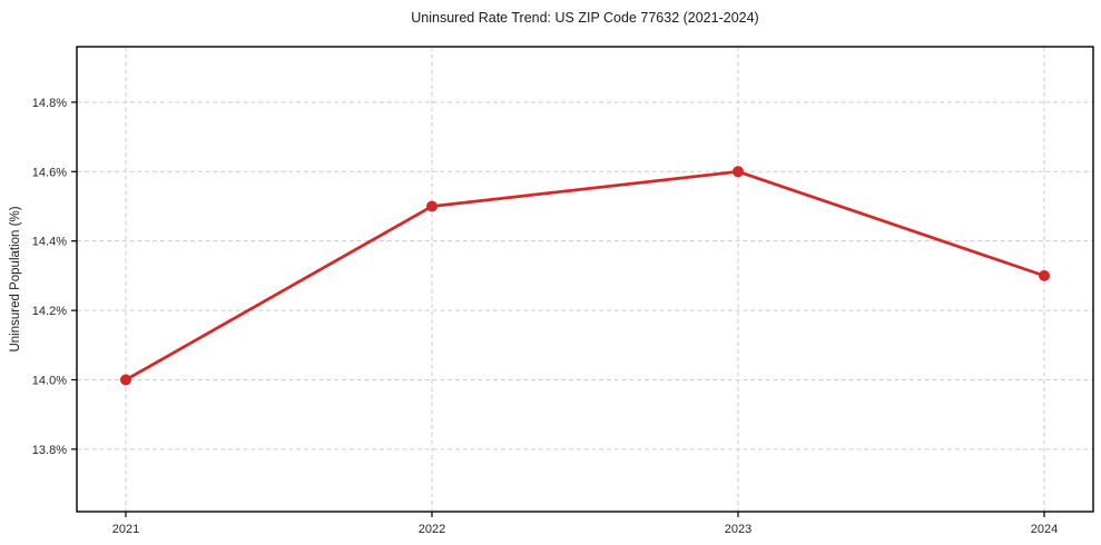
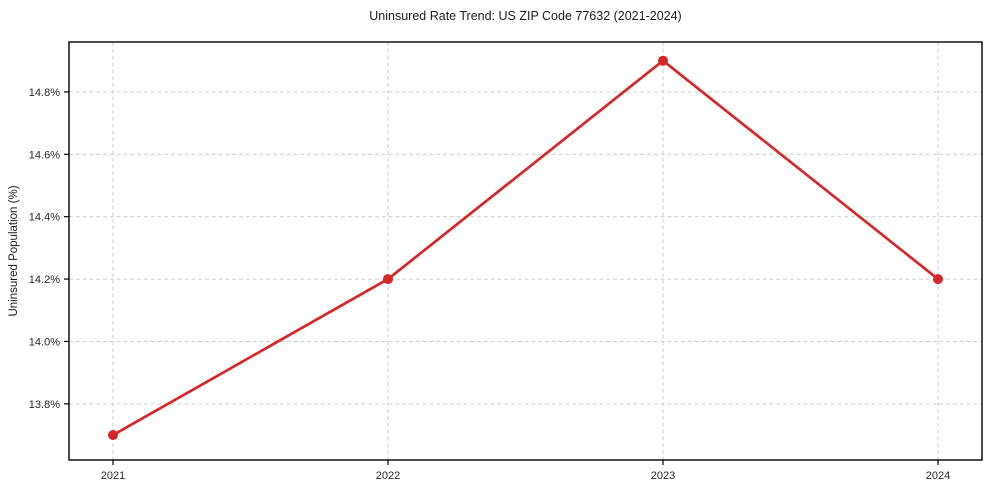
2021: 14.0% -> 13.7%
2022: 14.5% -> 14.2%
2023: 14.6% -> 14.9%
2024: 14.3% -> 14.2%
